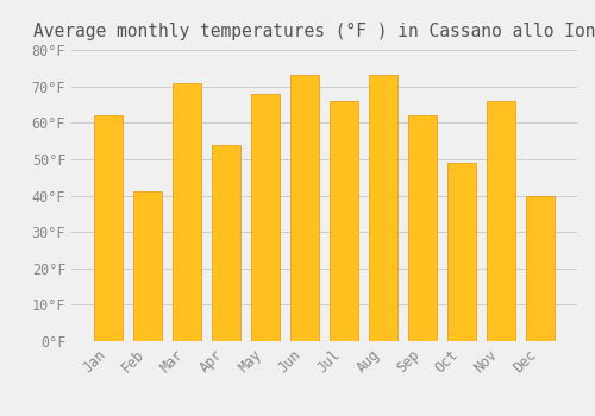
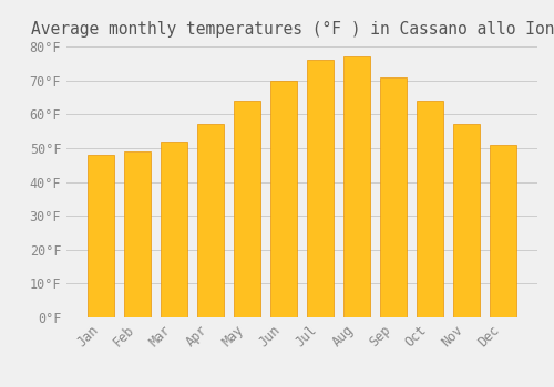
Jan: 62°F -> 48°F
Feb: 41°F -> 49°F
Mar: 71°F -> 52°F
Apr: 54°F -> 57°F
May: 68°F -> 64°F
Jun: 73°F -> 70°F
Jul: 66°F -> 76°F
Aug: 73°F -> 77°F
Sep: 62°F -> 71°F
Oct: 49°F -> 64°F
Nov: 66°F -> 57°F
Dec: 40°F -> 51°F
